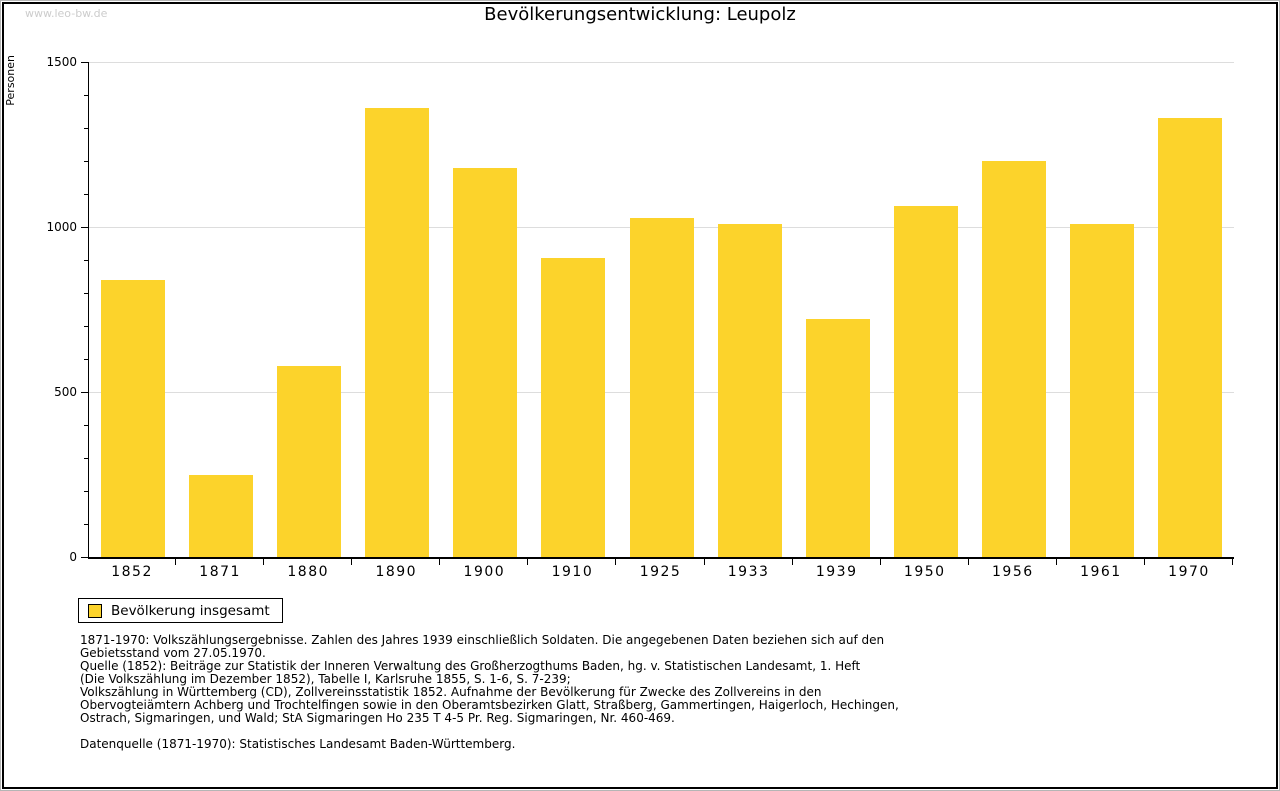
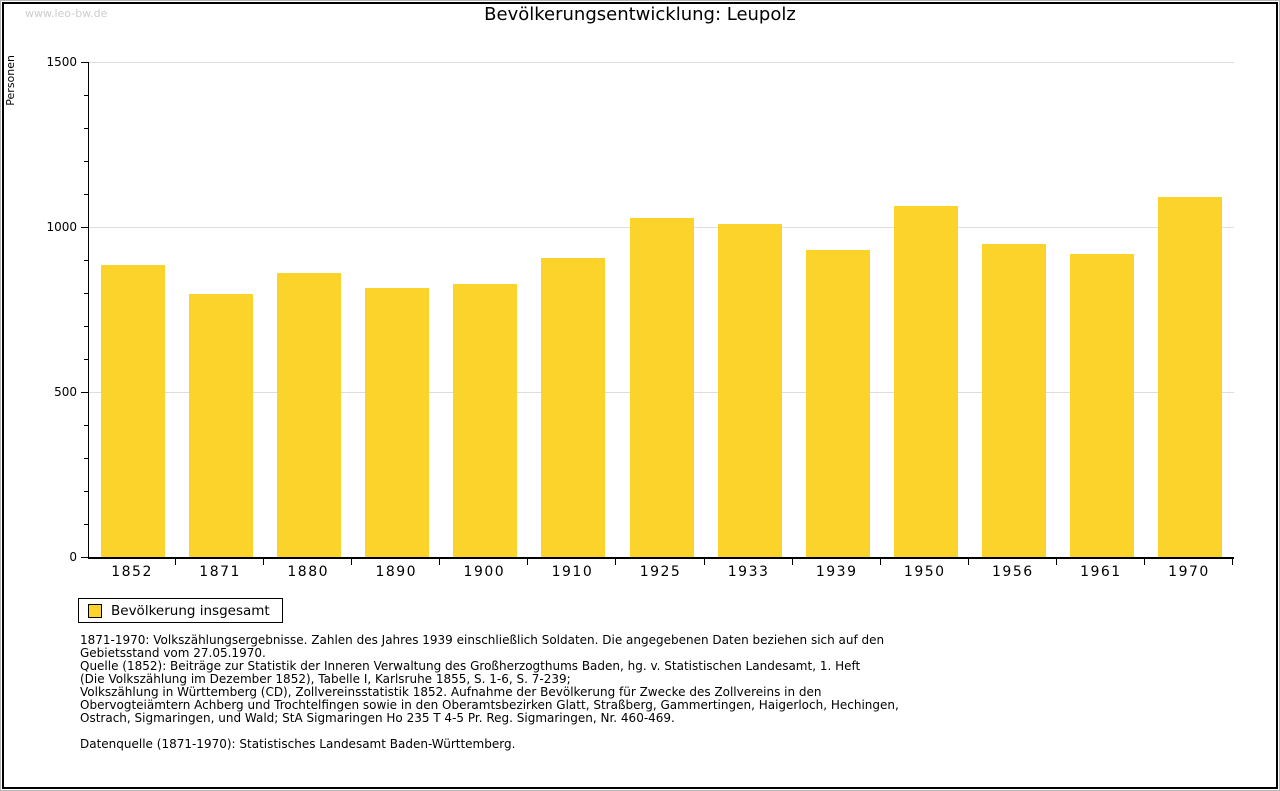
1852: 840 -> 880
1871: 250 -> 800
1880: 580 -> 860
1890: 1360 -> 820
1900: 1180 -> 830
1939: 720 -> 930
1956: 1200 -> 950
1961: 1010 -> 920
1970: 1330 -> 1090
